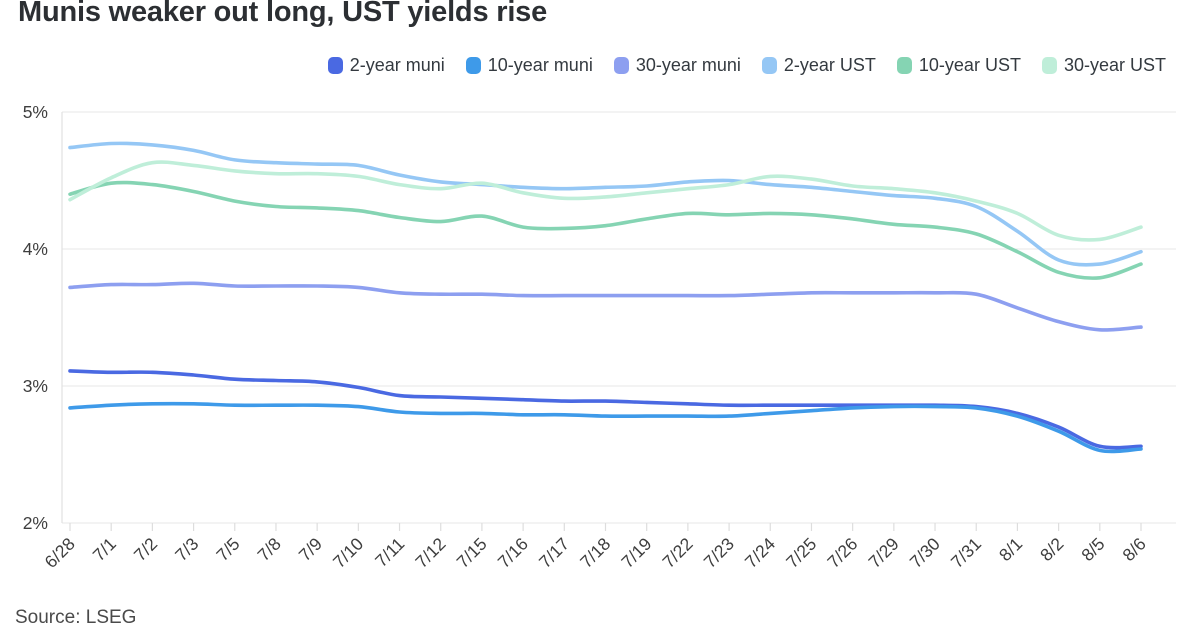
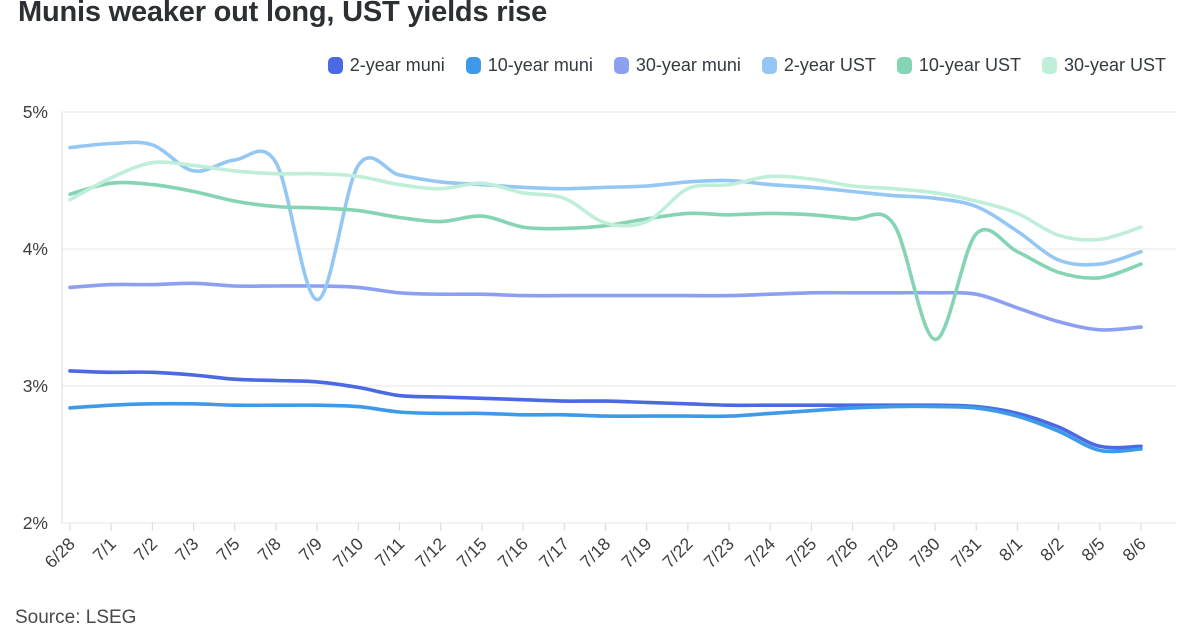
2-year UST/7/3: 4.72% -> 4.57%
2-year UST/7/9: 4.62% -> 3.63%
30-year UST/7/18: 4.38% -> 4.19%
30-year UST/7/19: 4.41% -> 4.20%
10-year UST/7/30: 4.16% -> 3.34%
